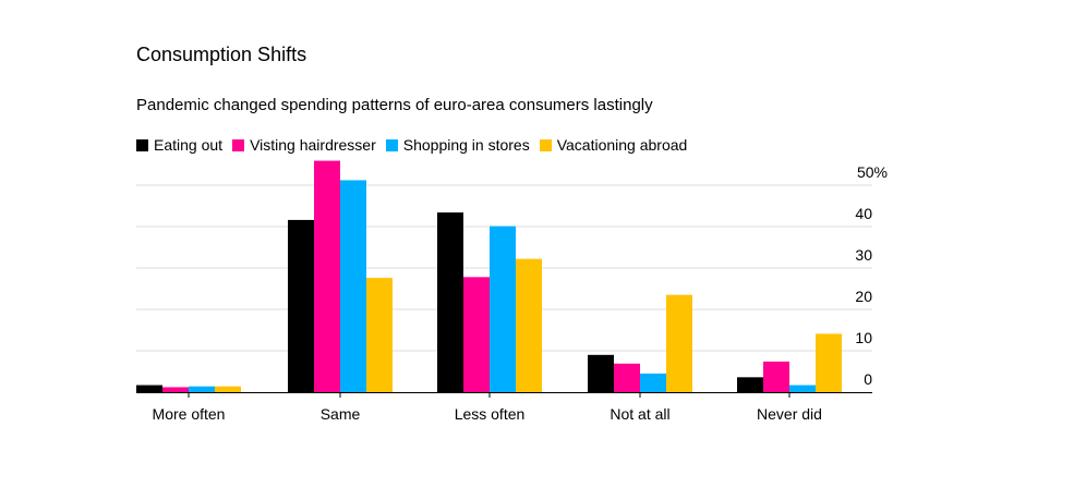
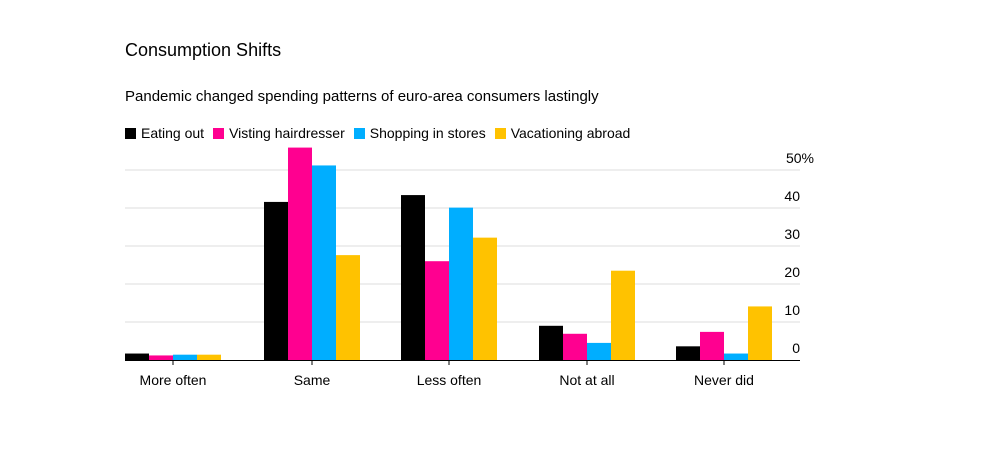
Visting hairdresser/Less often: 28% -> 26%
